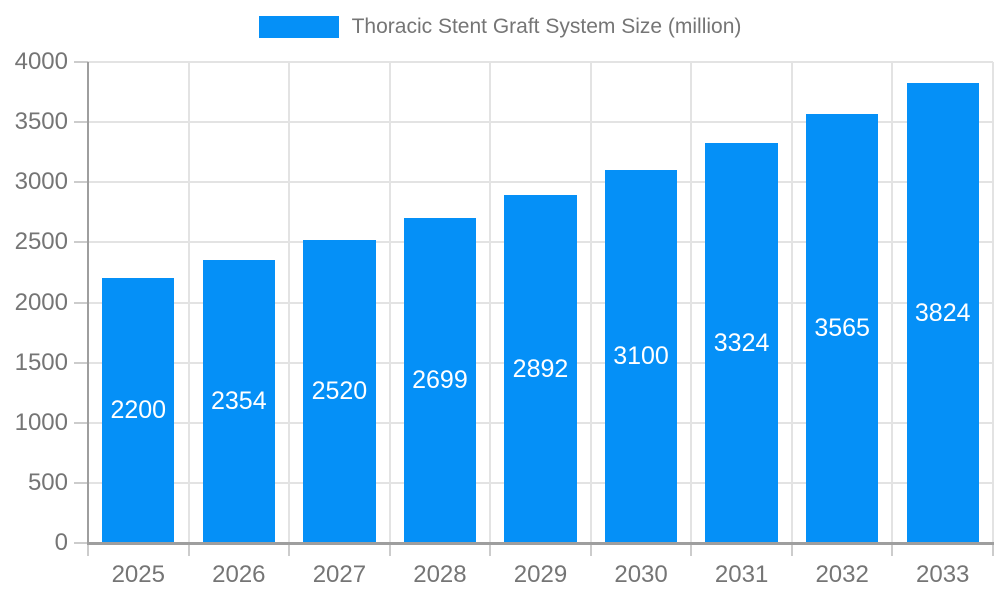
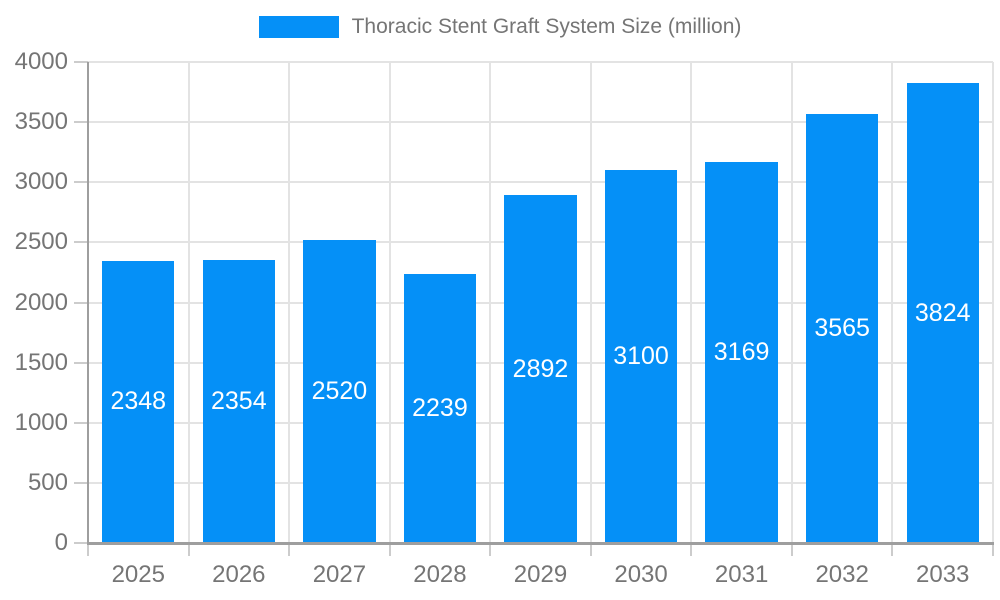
2025: 2200 -> 2348
2028: 2699 -> 2239
2031: 3324 -> 3169
